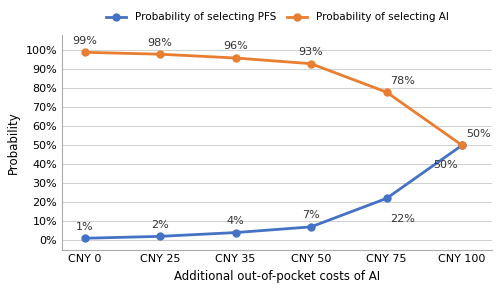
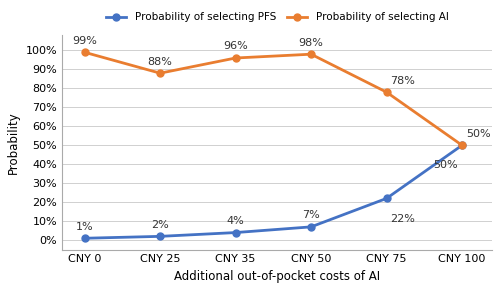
Probability of selecting AI/CNY 25: 98% -> 88%
Probability of selecting AI/CNY 50: 93% -> 98%
